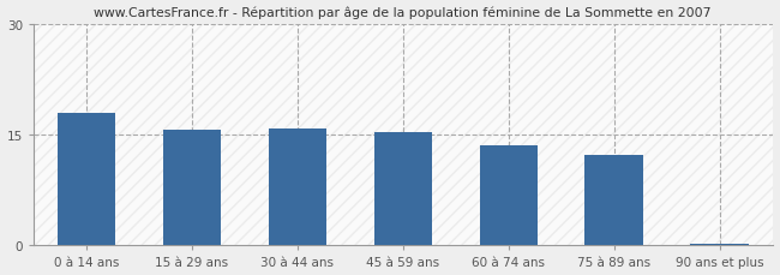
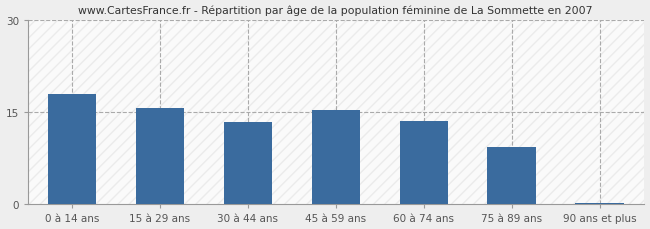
30 à 44 ans: 15.8 -> 13.4
75 à 89 ans: 12.3 -> 9.4
